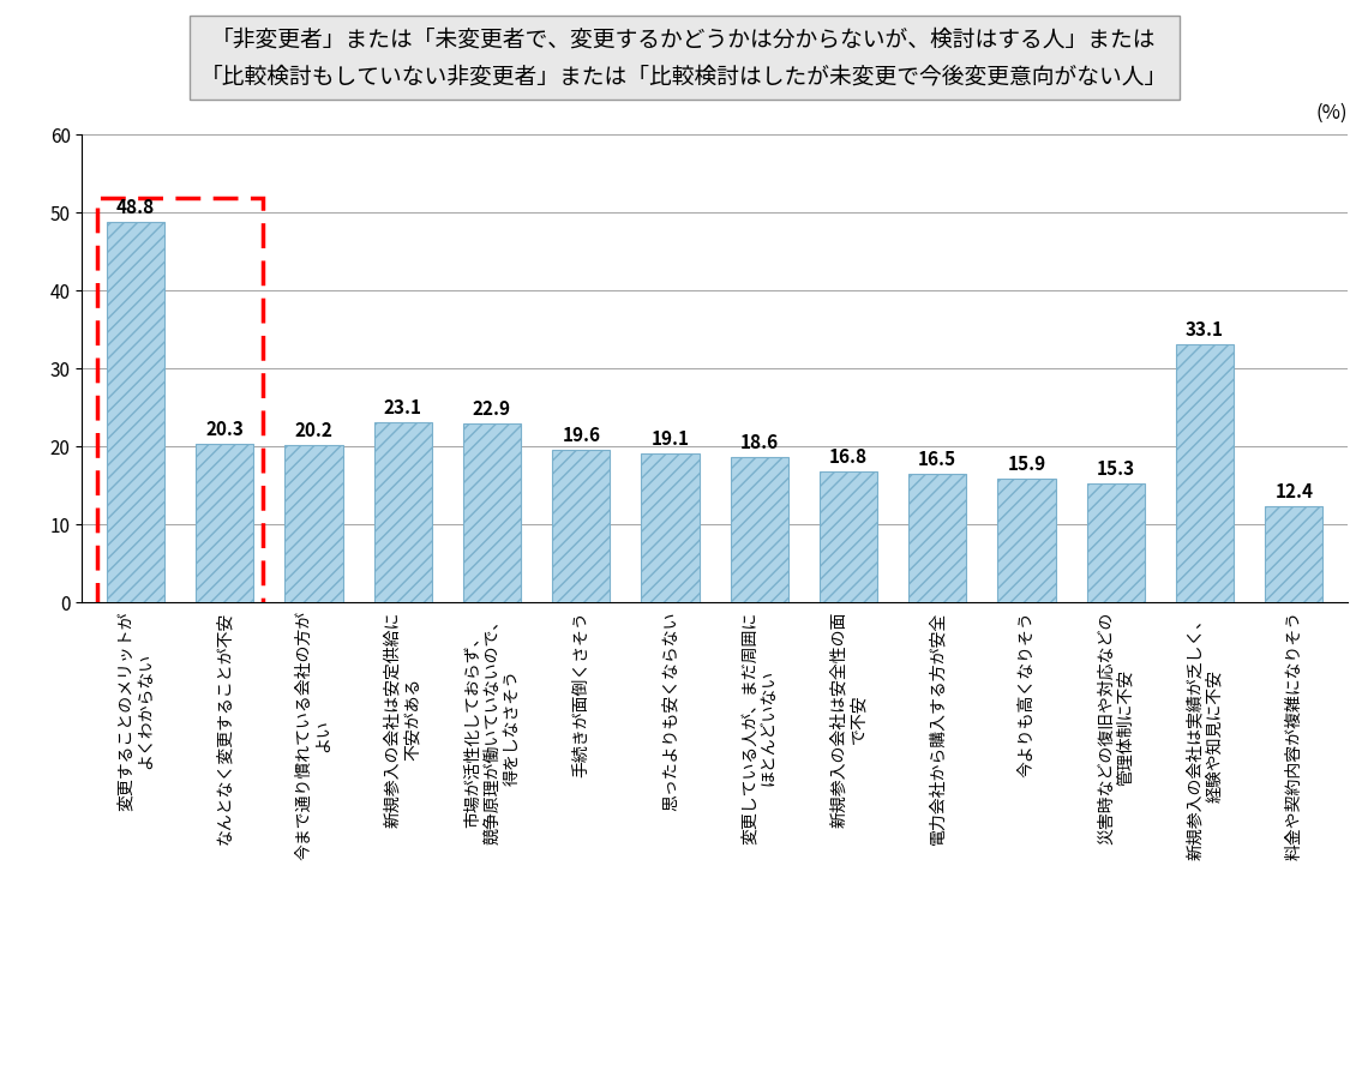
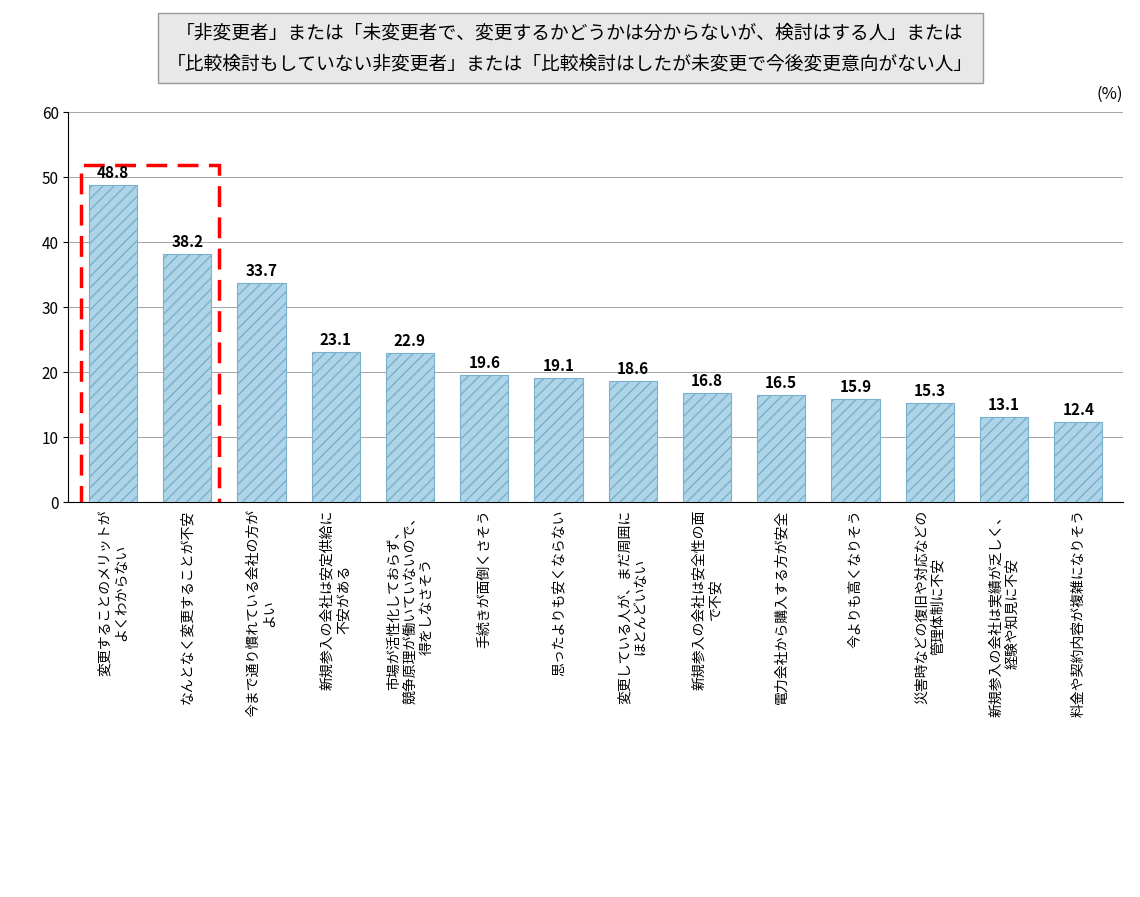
なんとなく変更することが不安: 20.3 -> 38.2
今まで通り慣れている会社の方が よい: 20.2 -> 33.7
新規参入の会社は実績が乏しく、 経験や知見に不安: 33.1 -> 13.1
